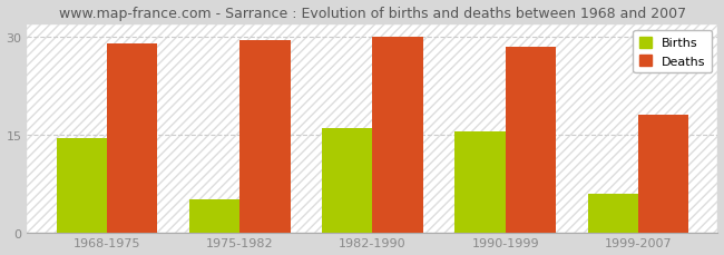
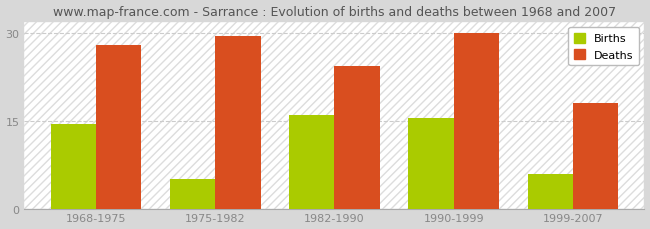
Deaths/1968-1975: 29.0 -> 28.0
Deaths/1982-1990: 30.0 -> 24.4
Deaths/1990-1999: 28.5 -> 30.0
